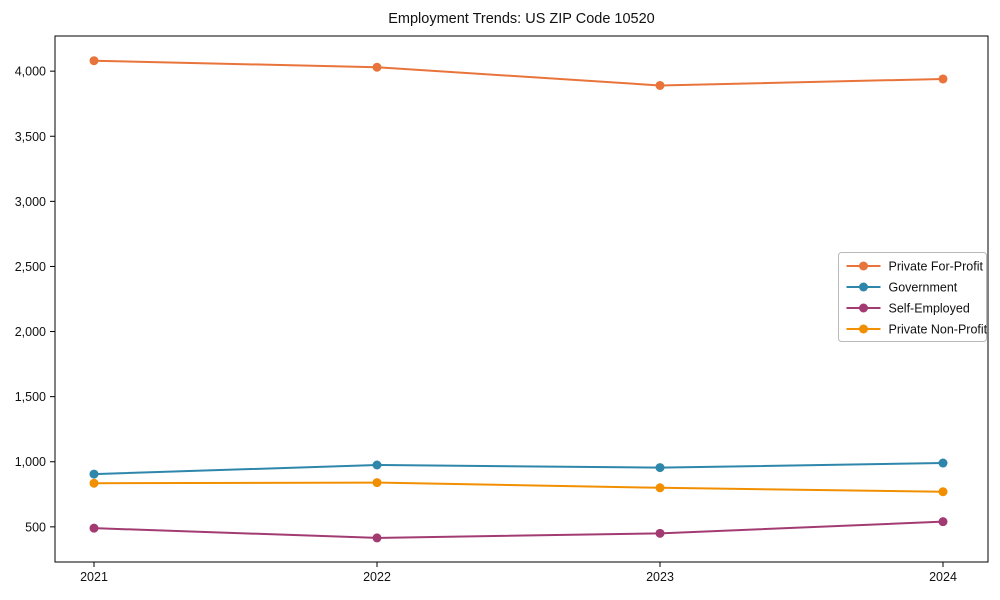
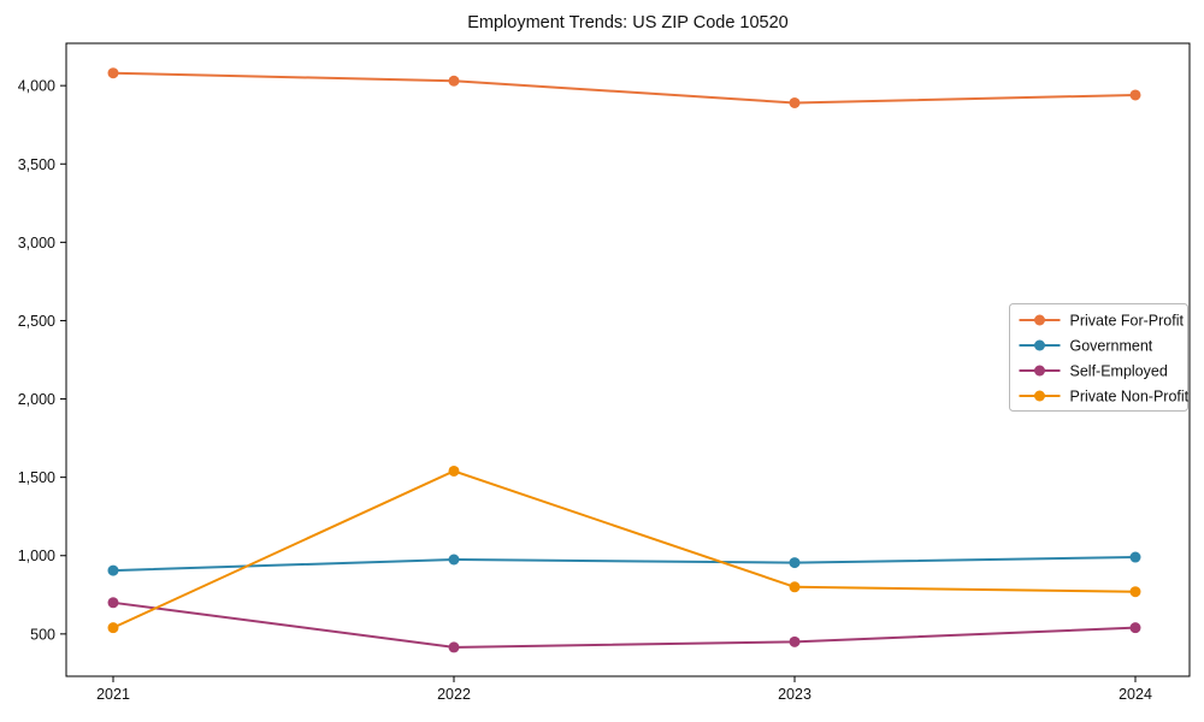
Self-Employed/2021: 490 -> 700
Private Non-Profit/2021: 840 -> 540
Private Non-Profit/2022: 840 -> 1540
